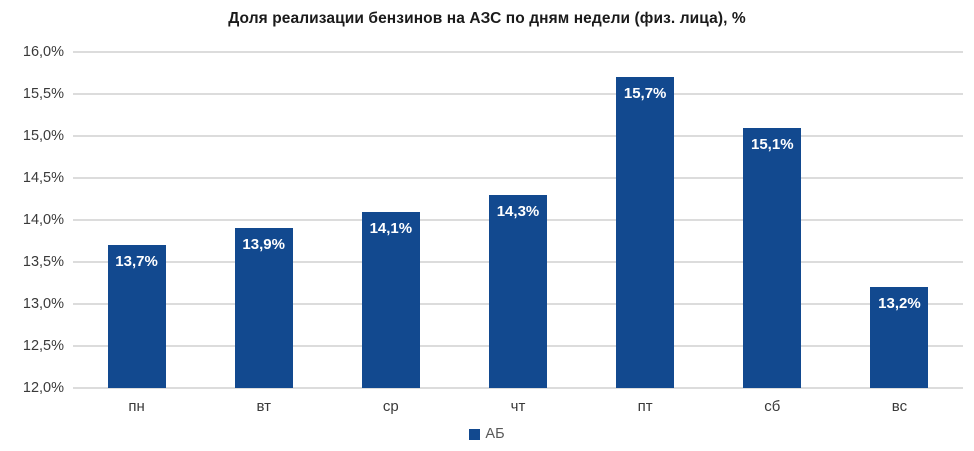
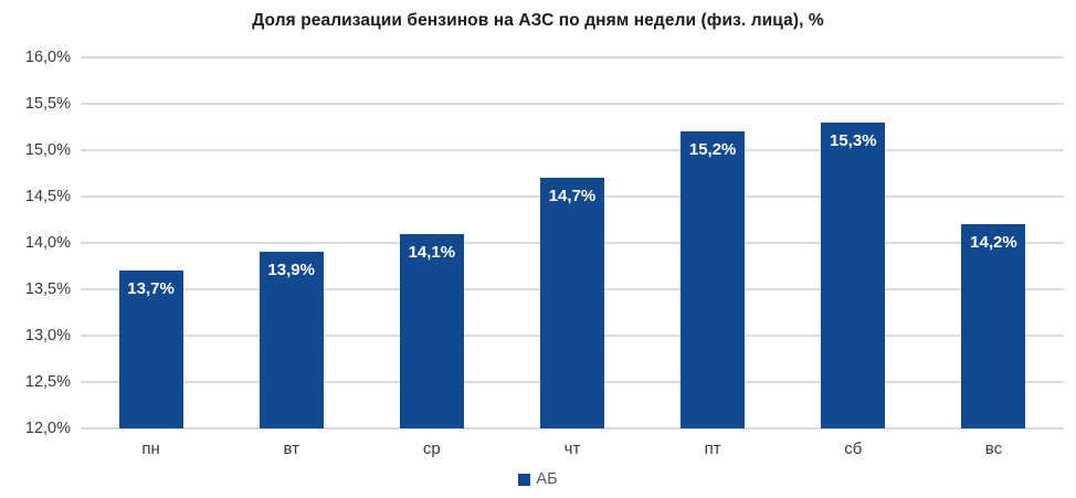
чт: 14,3% -> 14,7%
пт: 15,7% -> 15,2%
сб: 15,1% -> 15,3%
вс: 13,2% -> 14,2%
